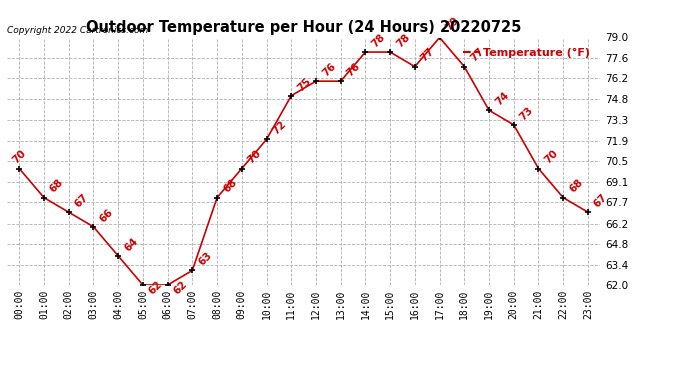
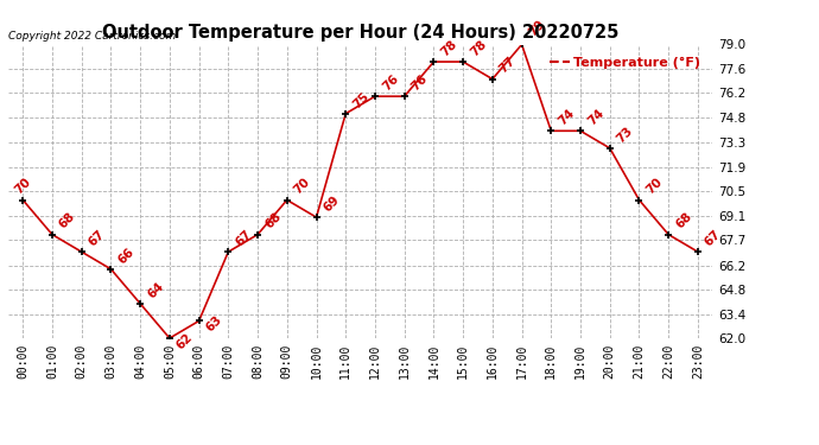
06:00: 62 -> 63
07:00: 63 -> 67
10:00: 72 -> 69
18:00: 77 -> 74
